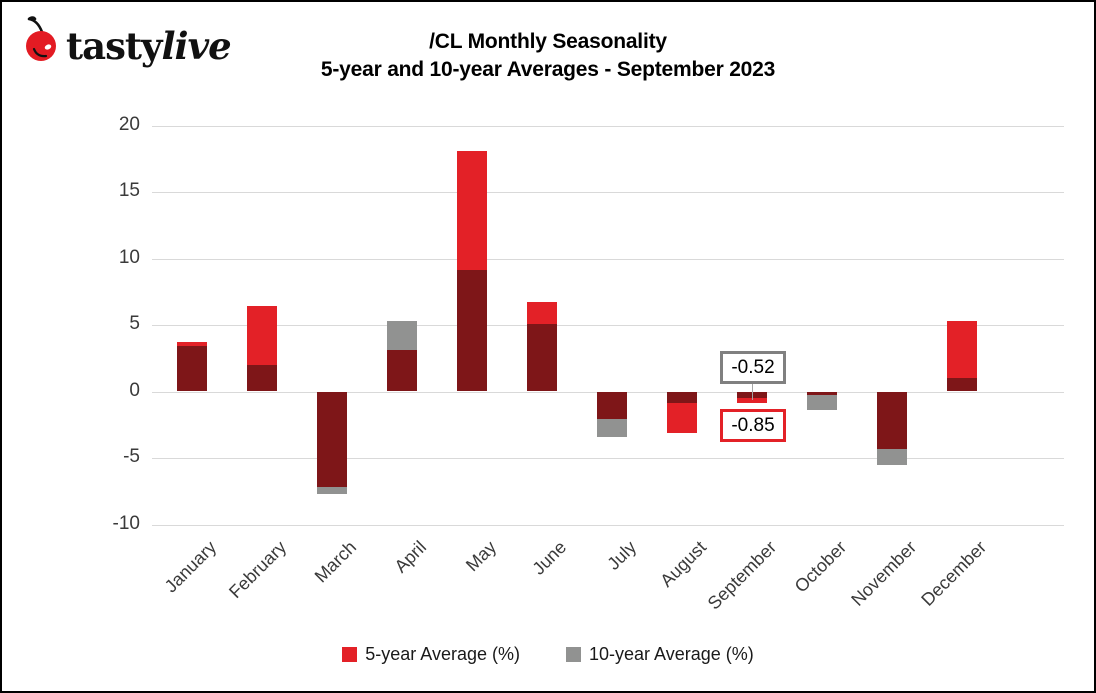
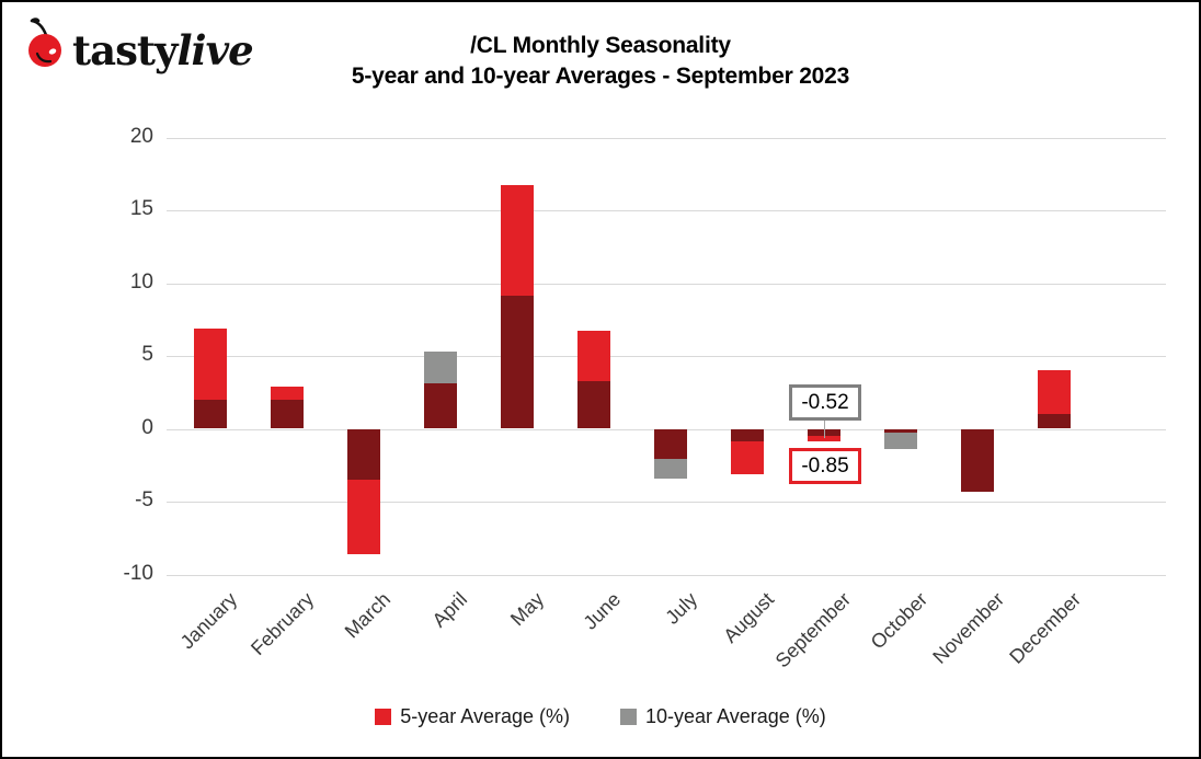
5-year Average (%)/January: 3.7 -> 6.9
10-year Average (%)/January: 3.4 -> 2.0
5-year Average (%)/February: 6.4 -> 2.9
5-year Average (%)/March: -7.2 -> -8.6
10-year Average (%)/March: -7.7 -> -3.5
5-year Average (%)/May: 18.1 -> 16.7
10-year Average (%)/June: 5.1 -> 3.3
10-year Average (%)/November: -5.5 -> -4.3
5-year Average (%)/December: 5.3 -> 4.0
